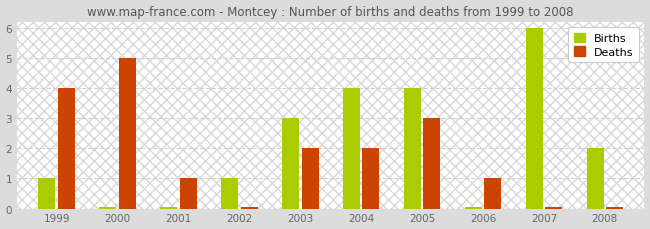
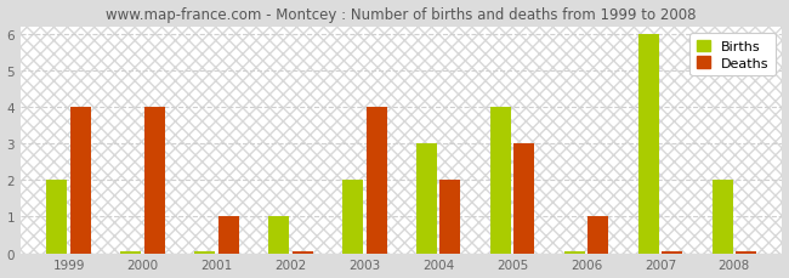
Births/1999: 1 -> 2
Deaths/2000: 5 -> 4
Births/2003: 3 -> 2
Deaths/2003: 2 -> 4
Births/2004: 4 -> 3
